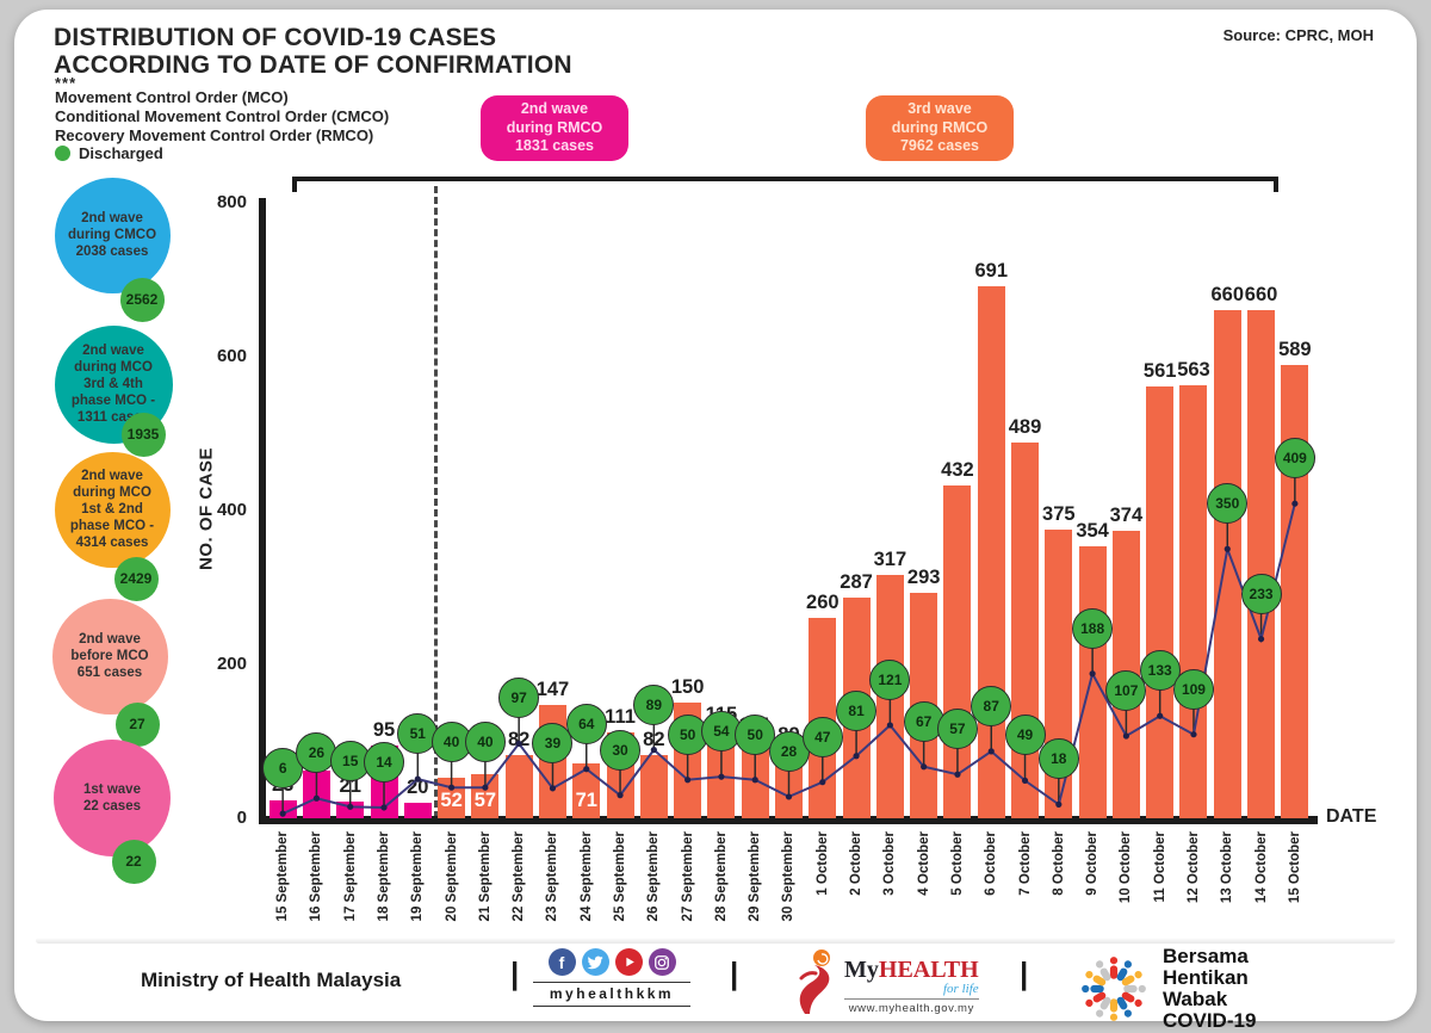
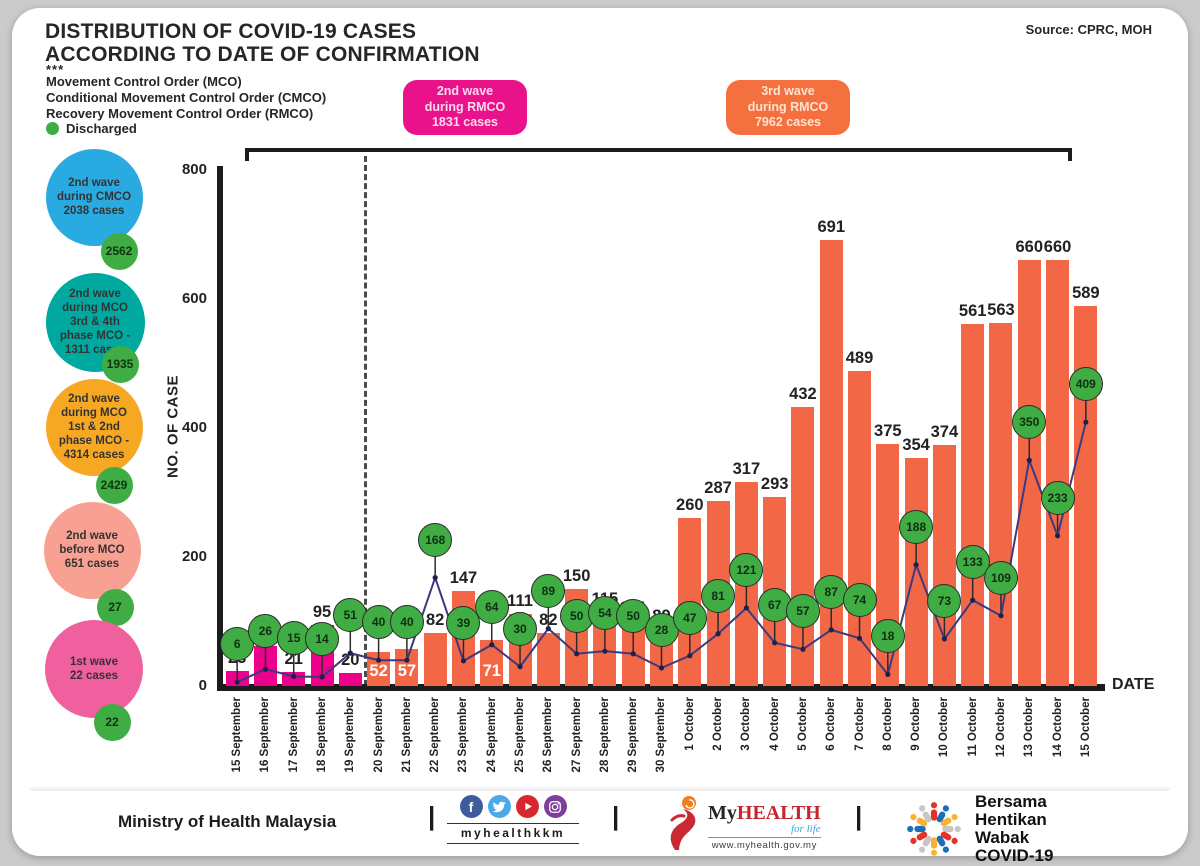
Discharged/22 September: 97 -> 168
Discharged/7 October: 49 -> 74
Discharged/10 October: 107 -> 73
